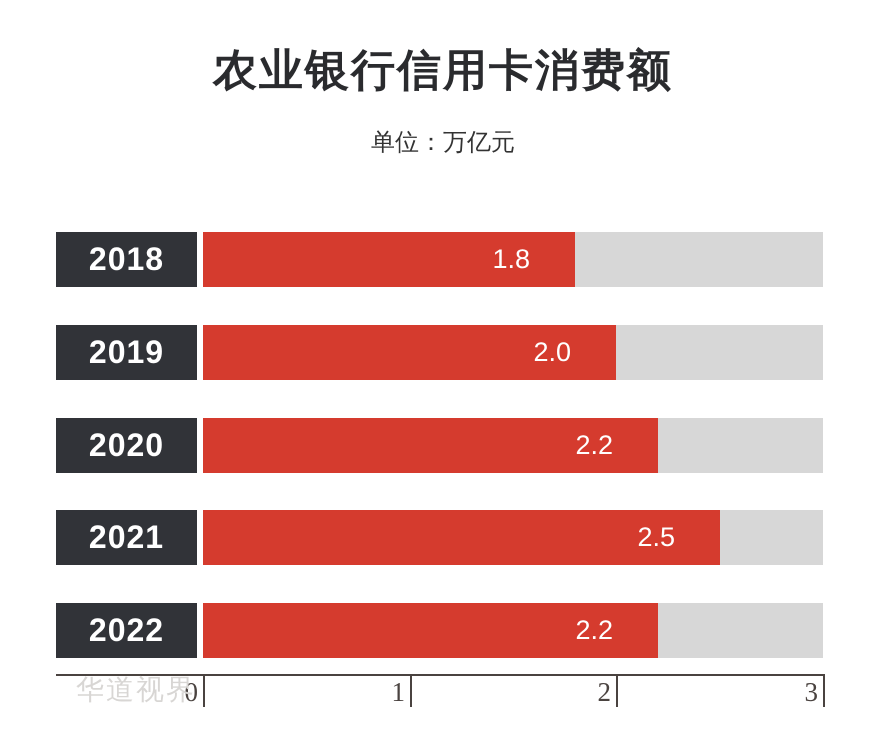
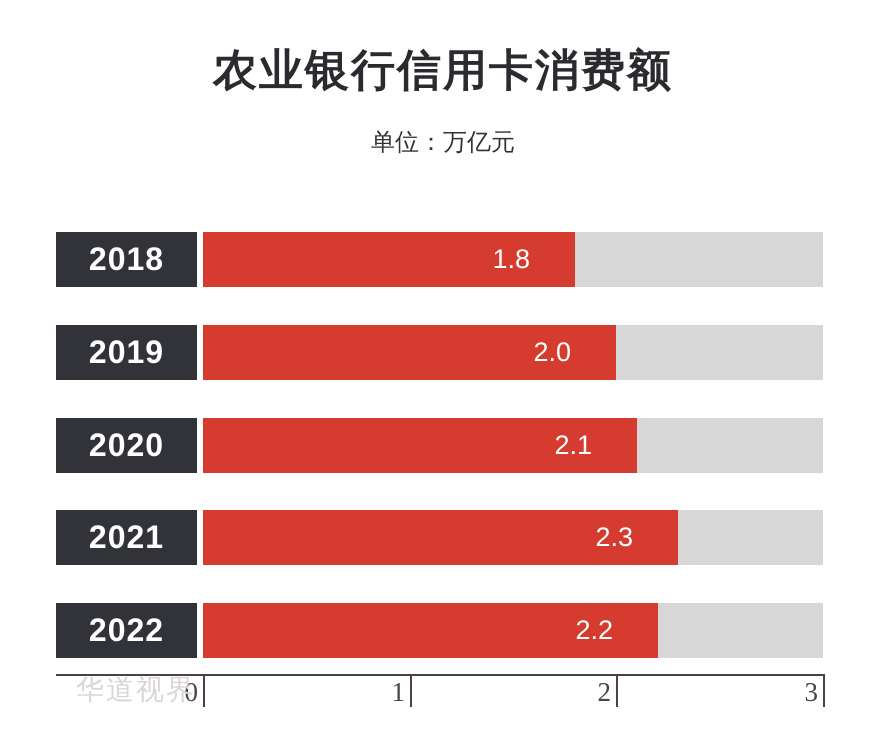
2020: 2.2 -> 2.1
2021: 2.5 -> 2.3
